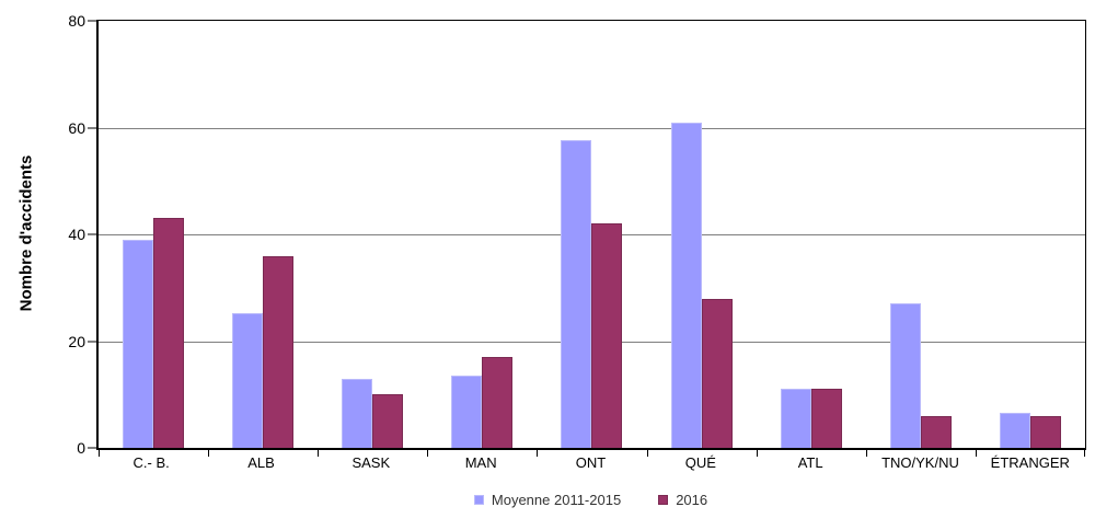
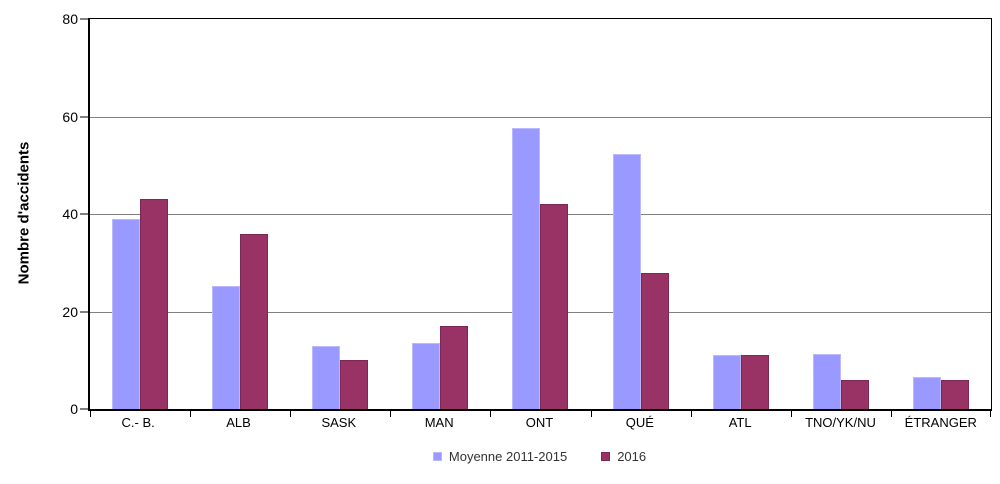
Moyenne 2011-2015/QUÉ: 61 -> 52
Moyenne 2011-2015/TNO/YK/NU: 27 -> 11
